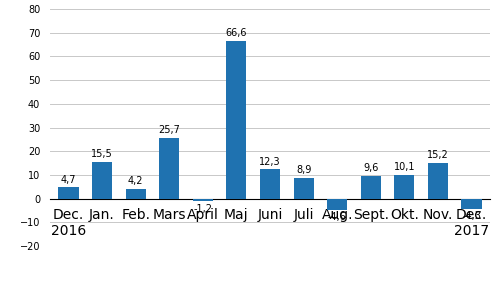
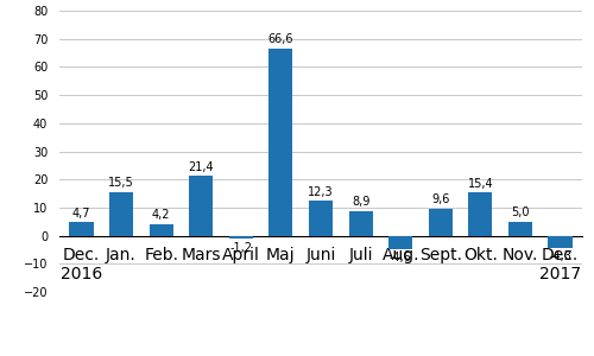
Mars: 25,7 -> 21,4
Okt.: 10,1 -> 15,4
Nov.: 15,2 -> 5,0
